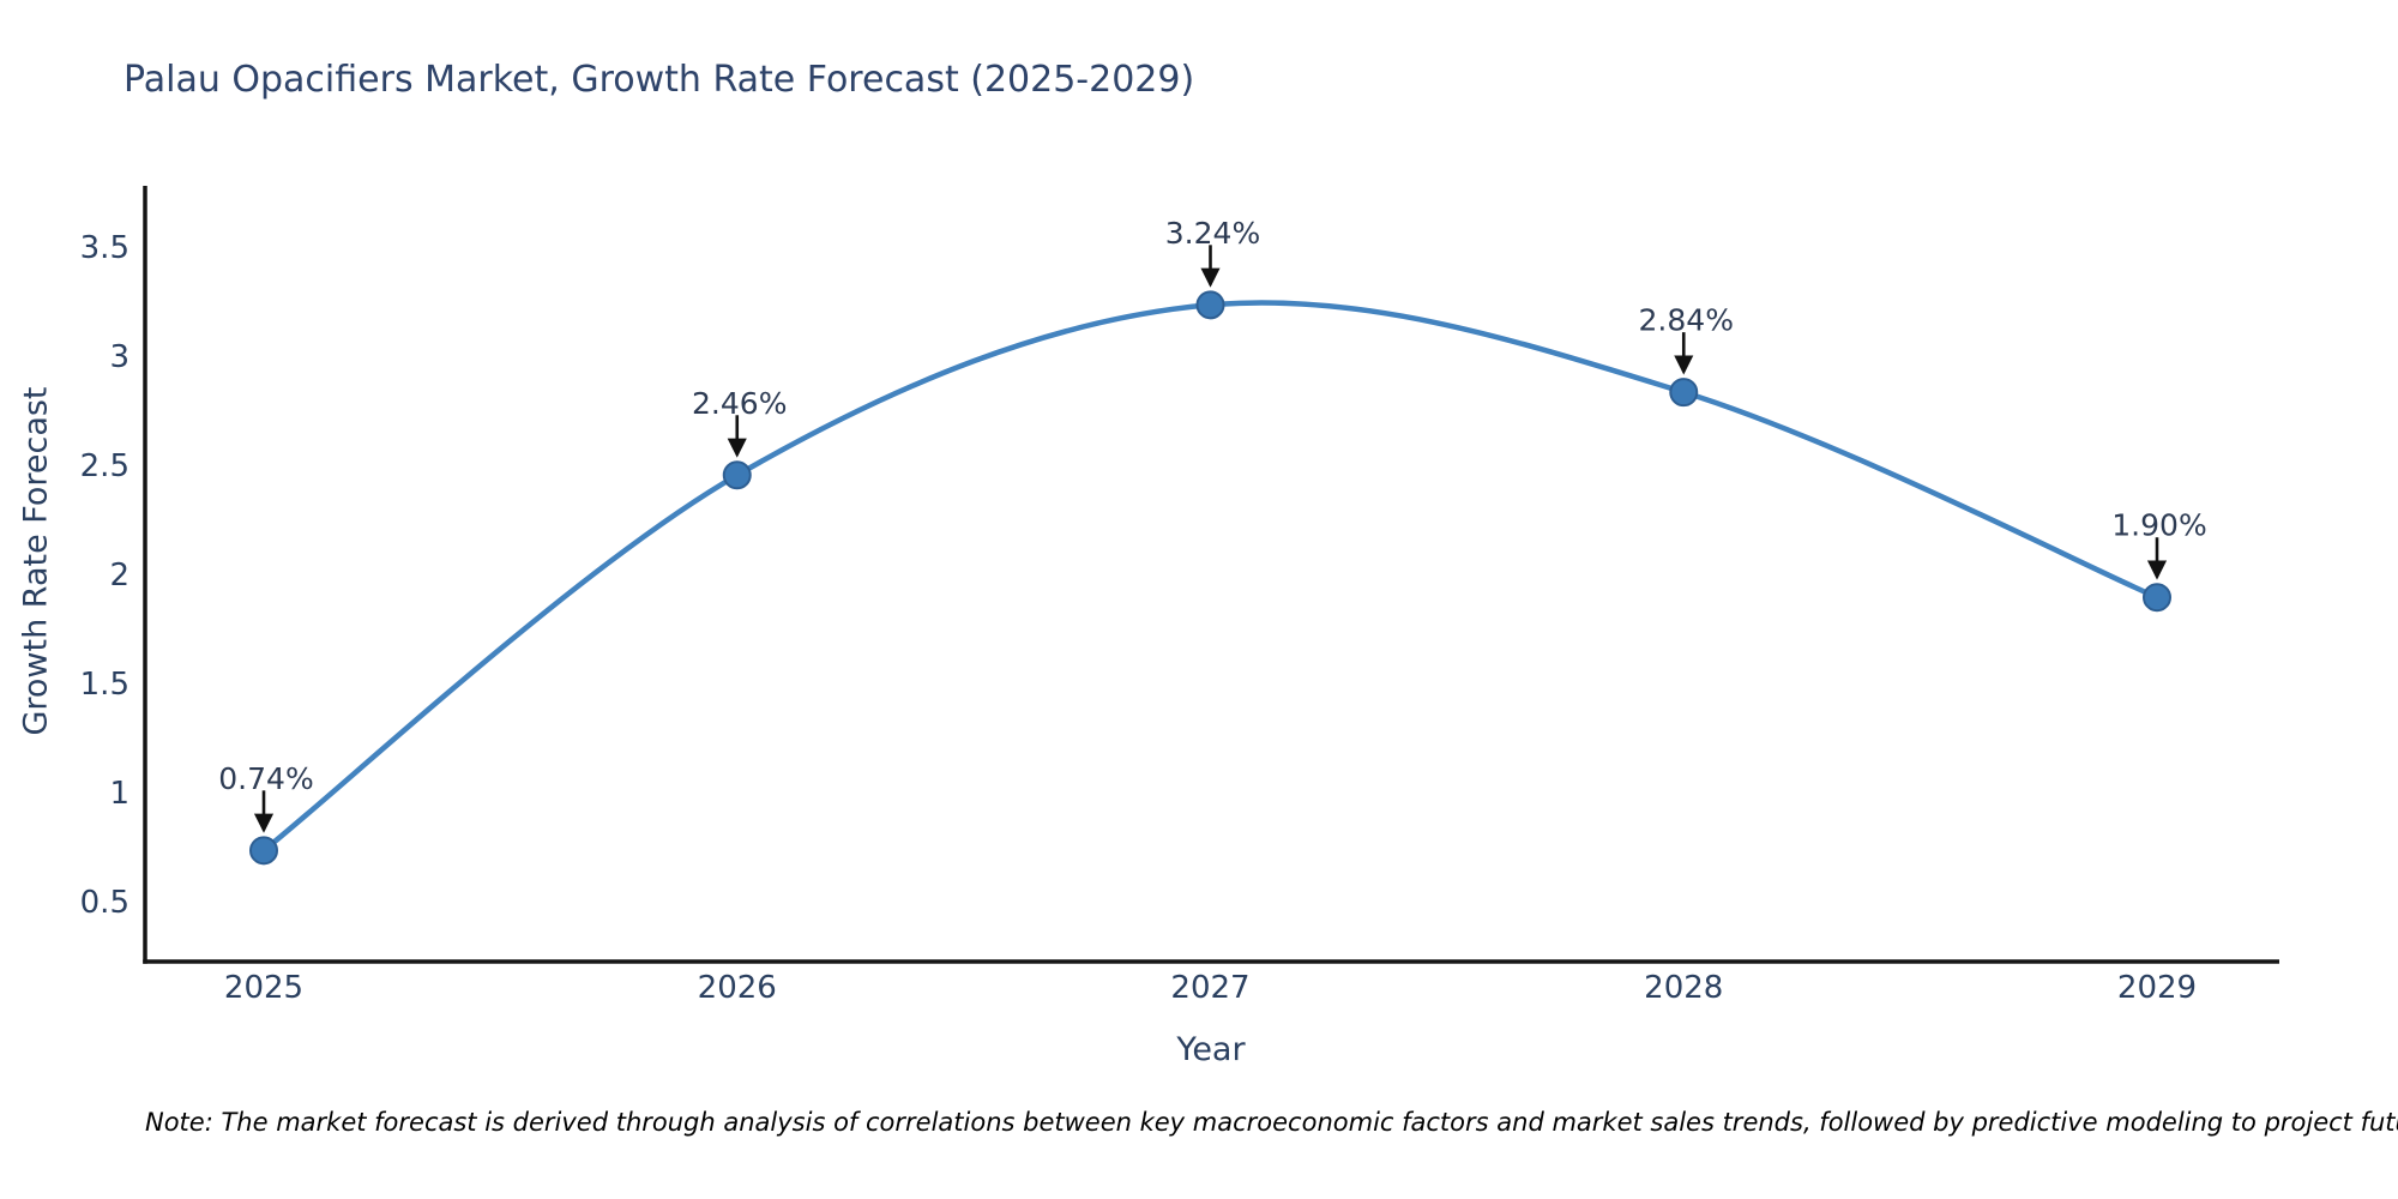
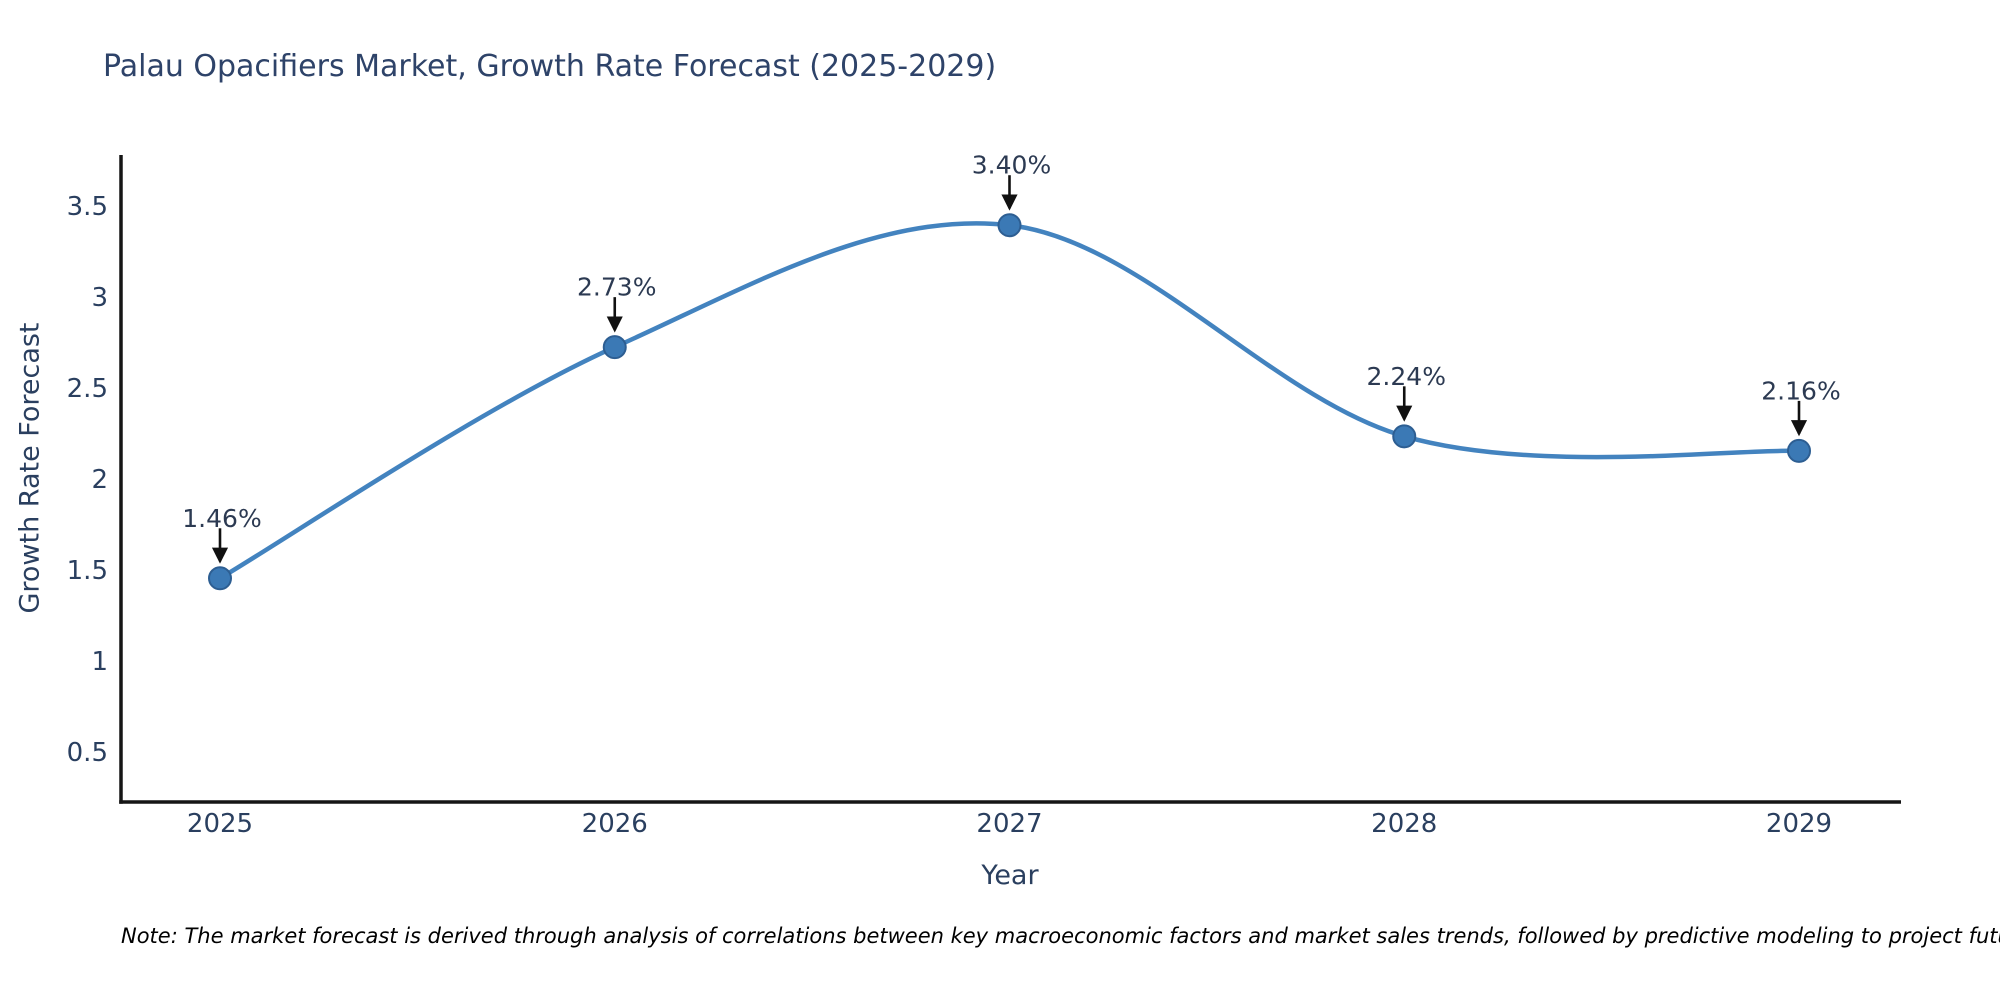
2025: 0.74% -> 1.46%
2026: 2.46% -> 2.73%
2027: 3.24% -> 3.40%
2028: 2.84% -> 2.24%
2029: 1.90% -> 2.16%
